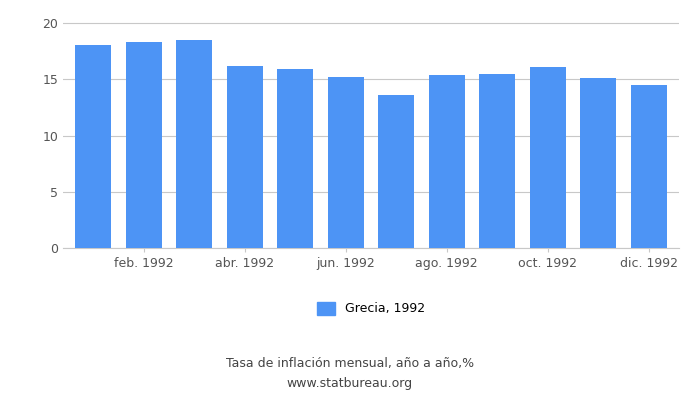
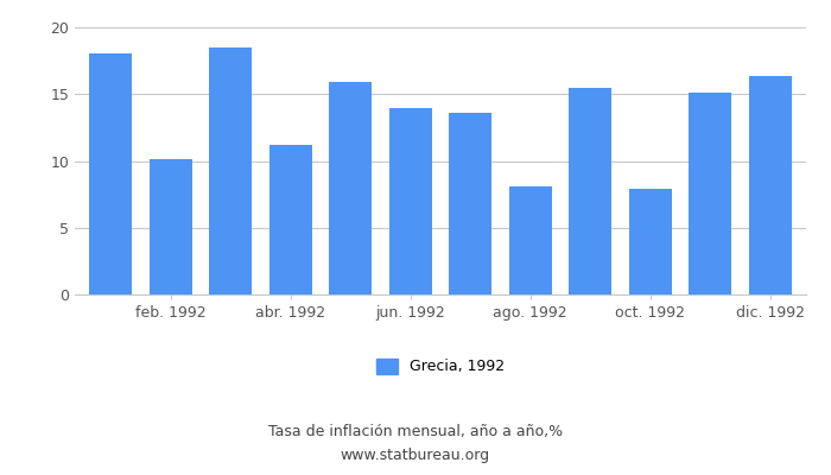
feb. 1992: 18.3 -> 10.1
abr. 1992: 16.2 -> 11.2
jun. 1992: 15.2 -> 14.0
ago. 1992: 15.4 -> 8.1
oct. 1992: 16.1 -> 7.9
dic. 1992: 14.5 -> 16.4
